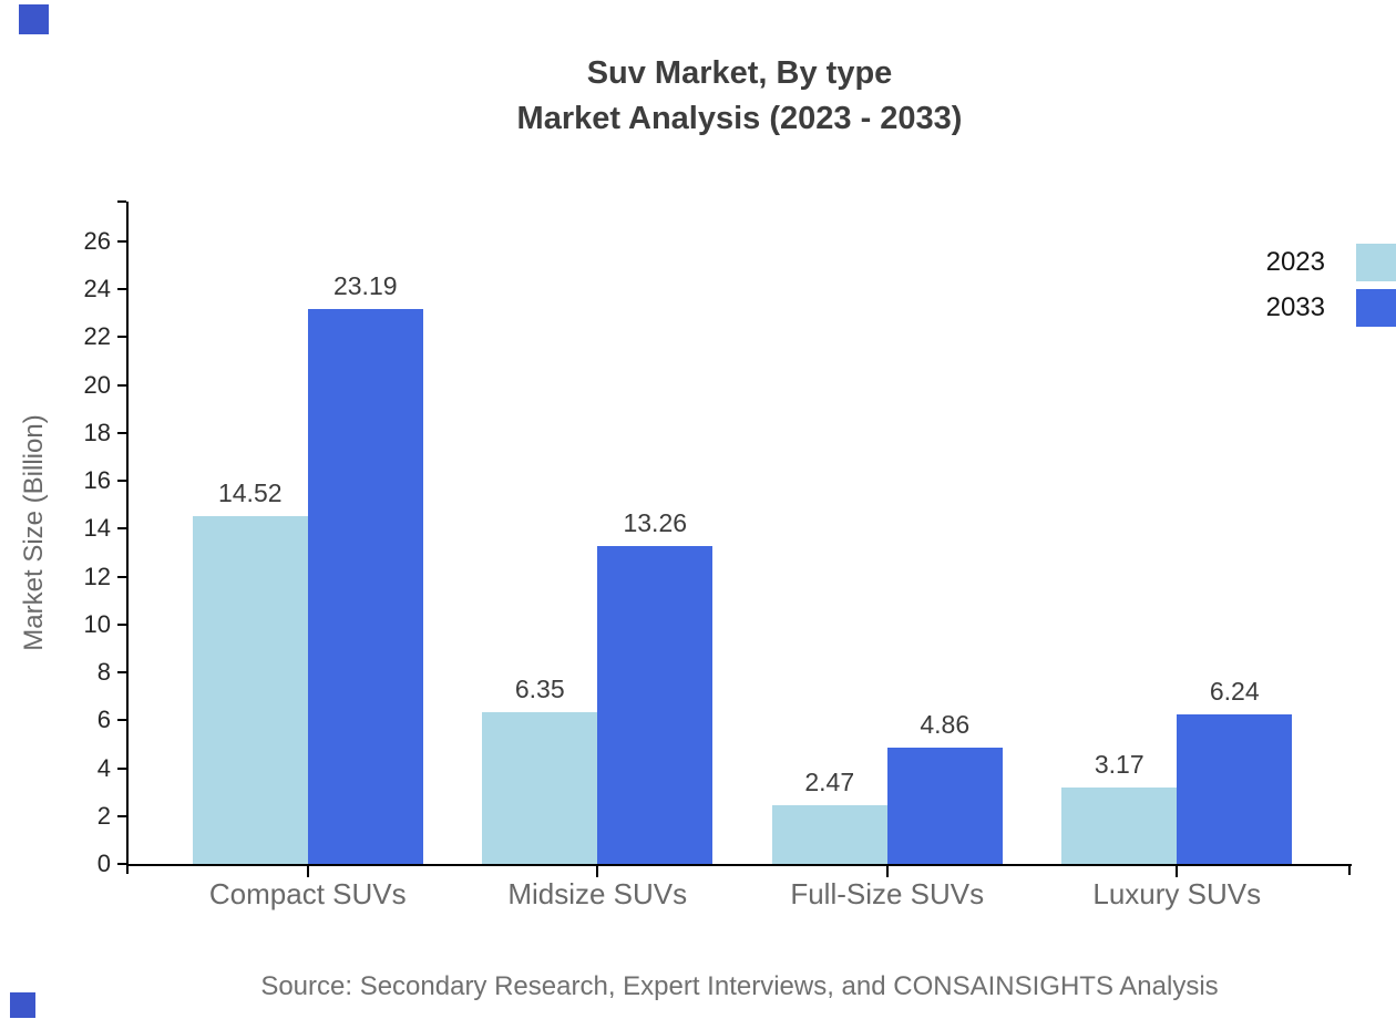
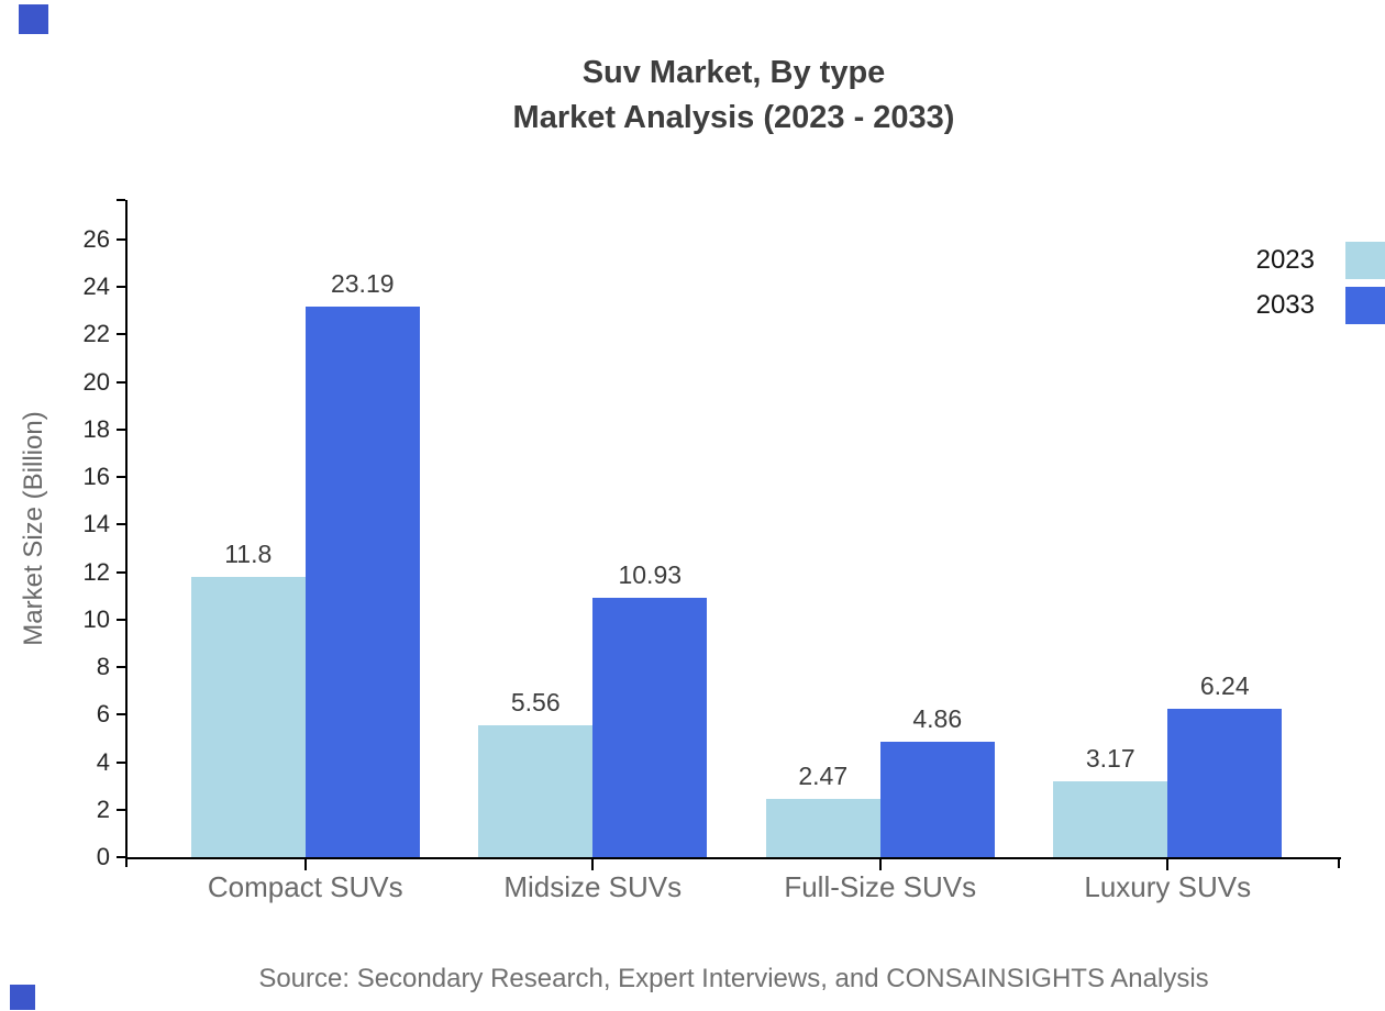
2023/Compact SUVs: 14.52 -> 11.8
2023/Midsize SUVs: 6.35 -> 5.56
2033/Midsize SUVs: 13.26 -> 10.93
